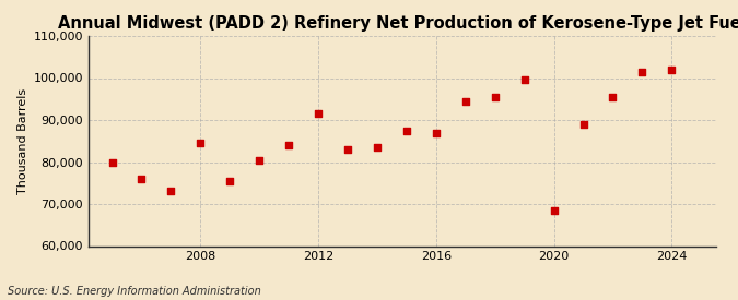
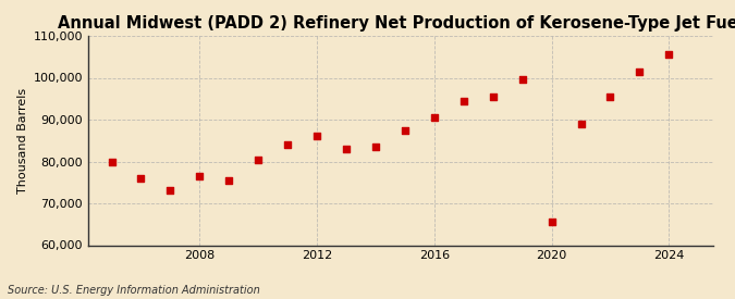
2008: 84,500 -> 76,500
2012: 91,500 -> 86,000
2016: 87,000 -> 90,500
2020: 68,500 -> 65,500
2024: 102,000 -> 105,500
